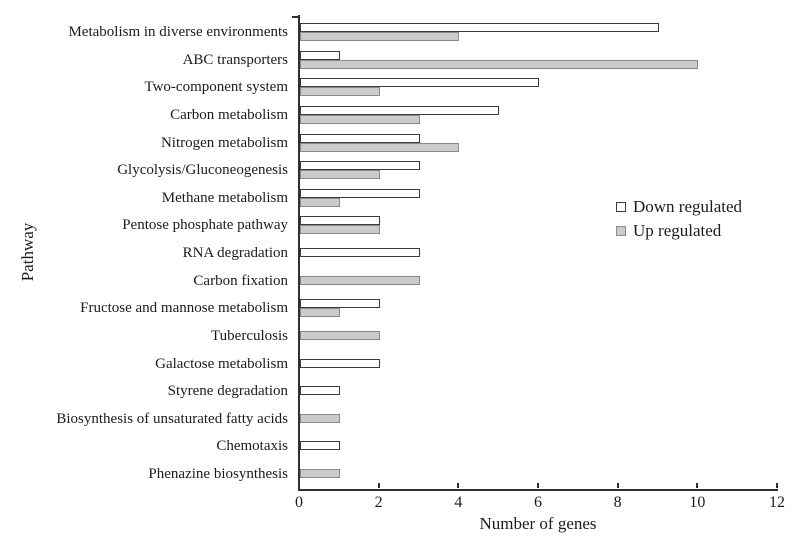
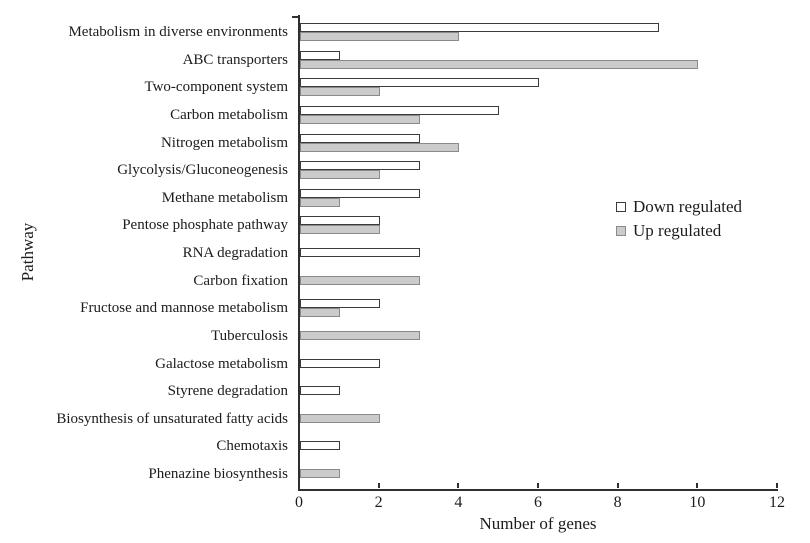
Up regulated/Tuberculosis: 2 -> 3
Up regulated/Biosynthesis of unsaturated fatty acids: 1 -> 2
